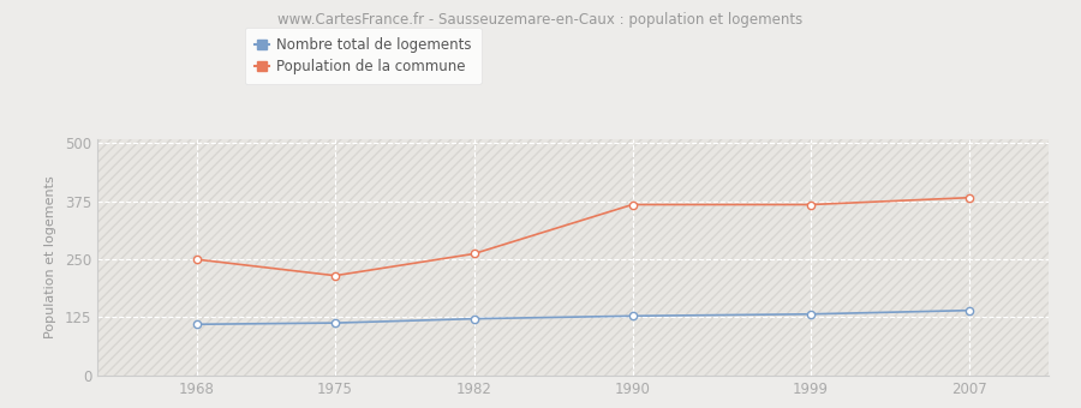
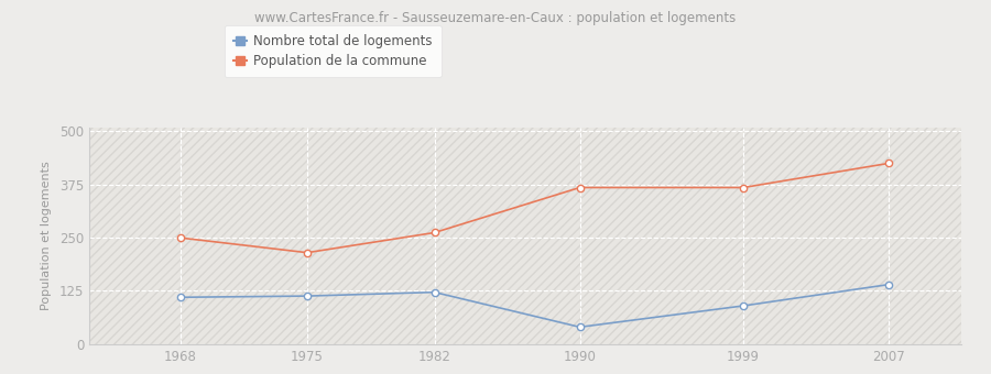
Nombre total de logements/1990: 128 -> 40
Nombre total de logements/1999: 132 -> 90
Population de la commune/2007: 383 -> 425
